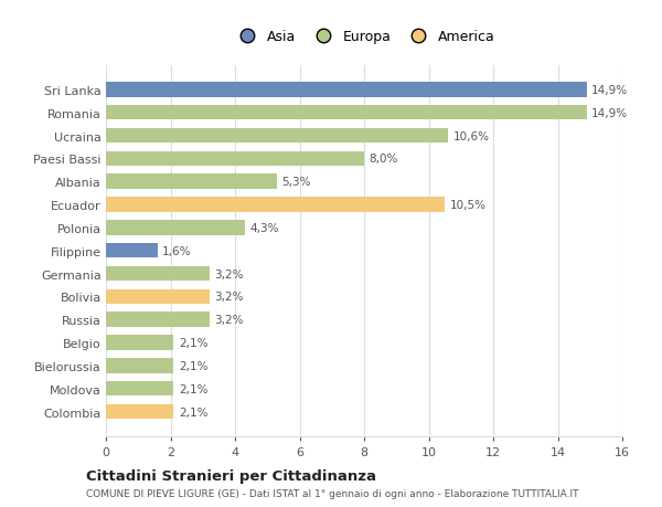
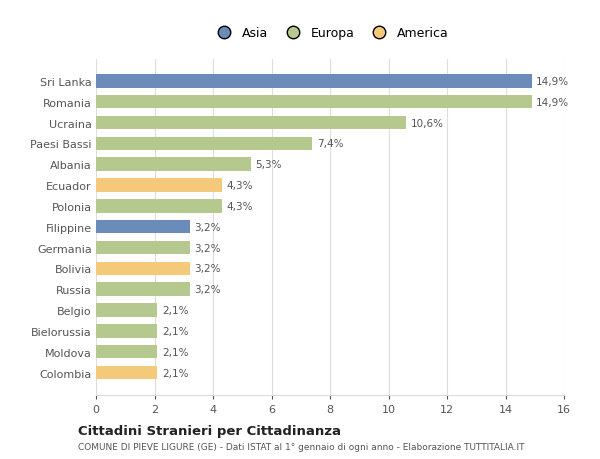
Paesi Bassi: 8,0% -> 7,4%
Ecuador: 10,5% -> 4,3%
Filippine: 1,6% -> 3,2%
